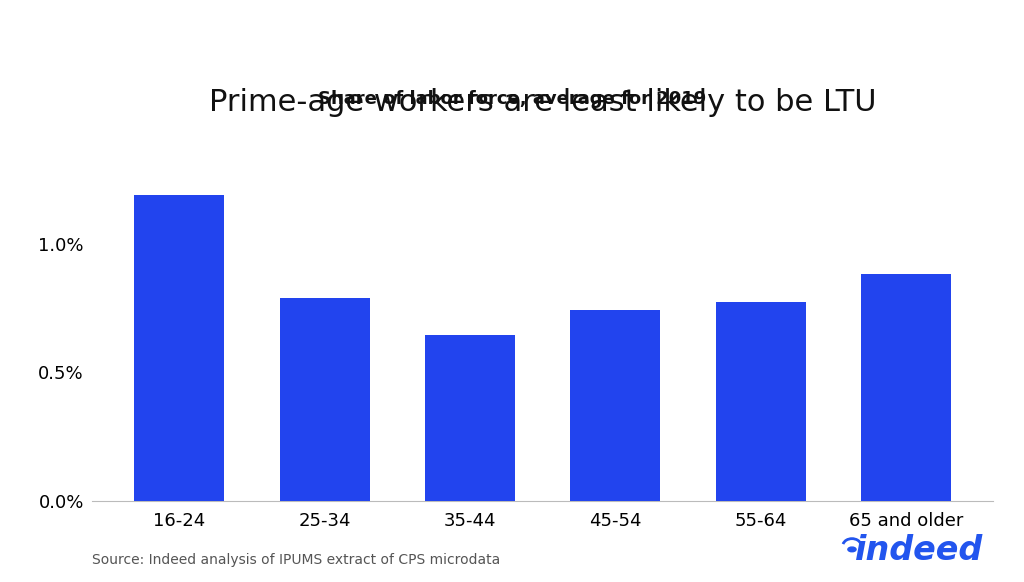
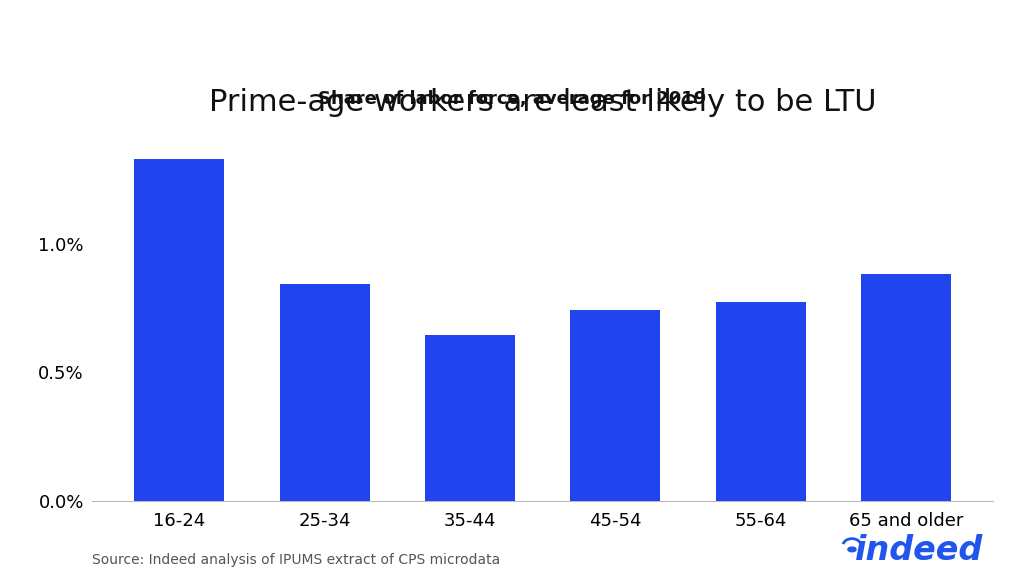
16-24: 1.195% -> 1.335%
25-34: 0.790% -> 0.845%
